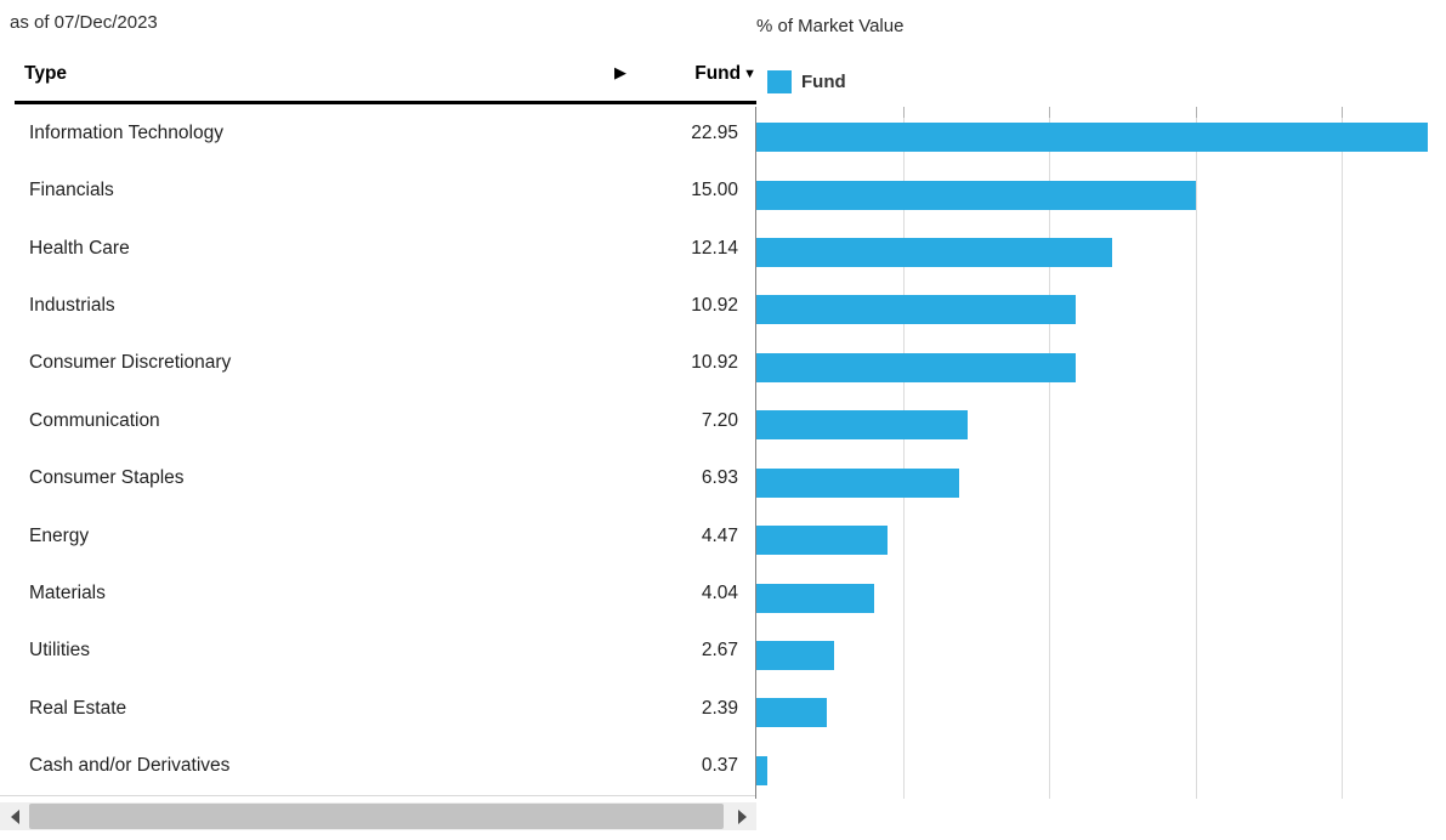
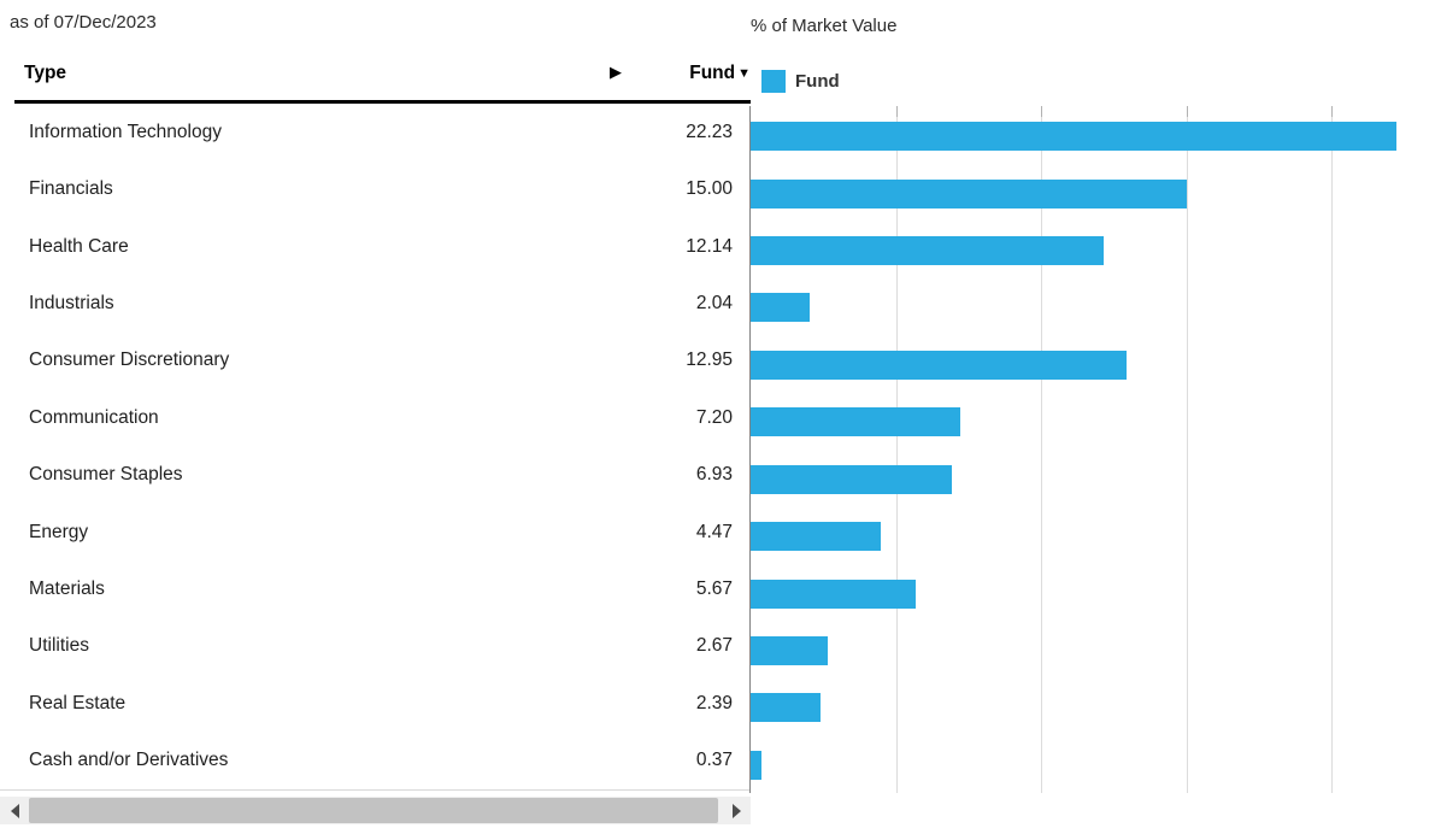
Information Technology: 22.95 -> 22.23
Industrials: 10.92 -> 2.04
Consumer Discretionary: 10.92 -> 12.95
Materials: 4.04 -> 5.67
